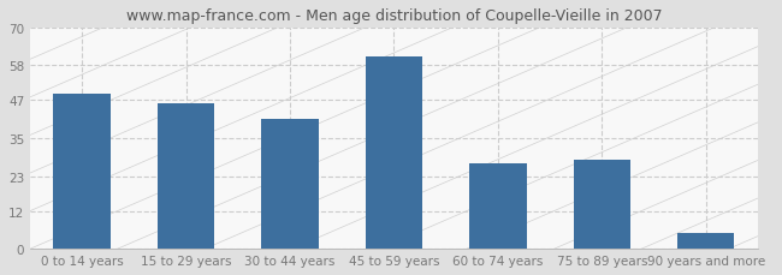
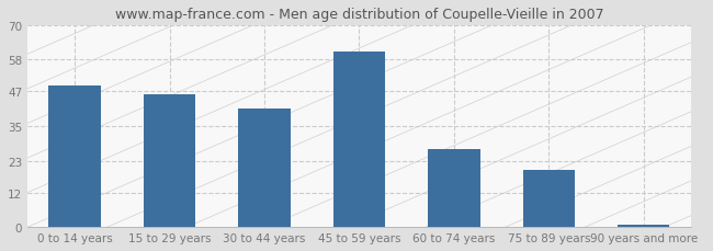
75 to 89 years: 28 -> 20
90 years and more: 5 -> 1
